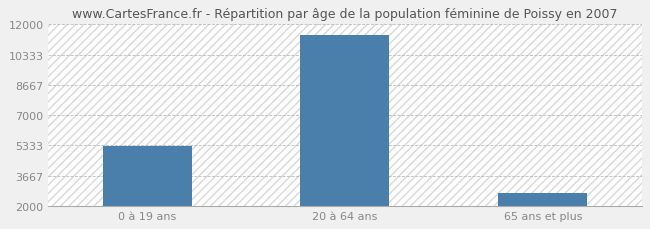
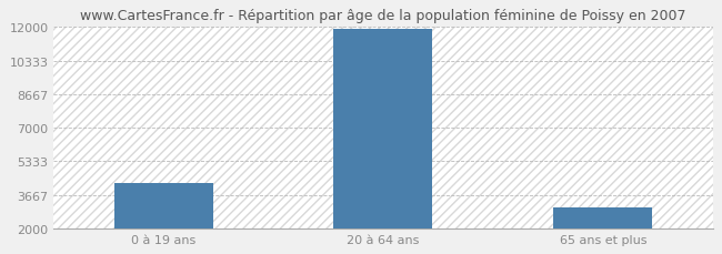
0 à 19 ans: 5300 -> 4200
20 à 64 ans: 11400 -> 11900
65 ans et plus: 2700 -> 3000
